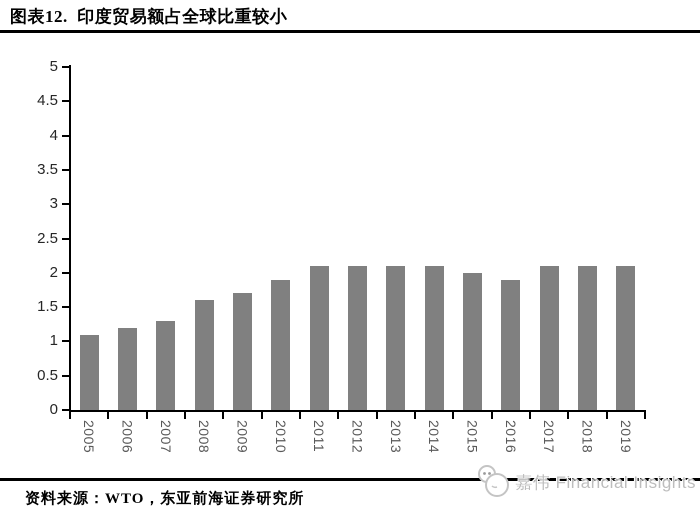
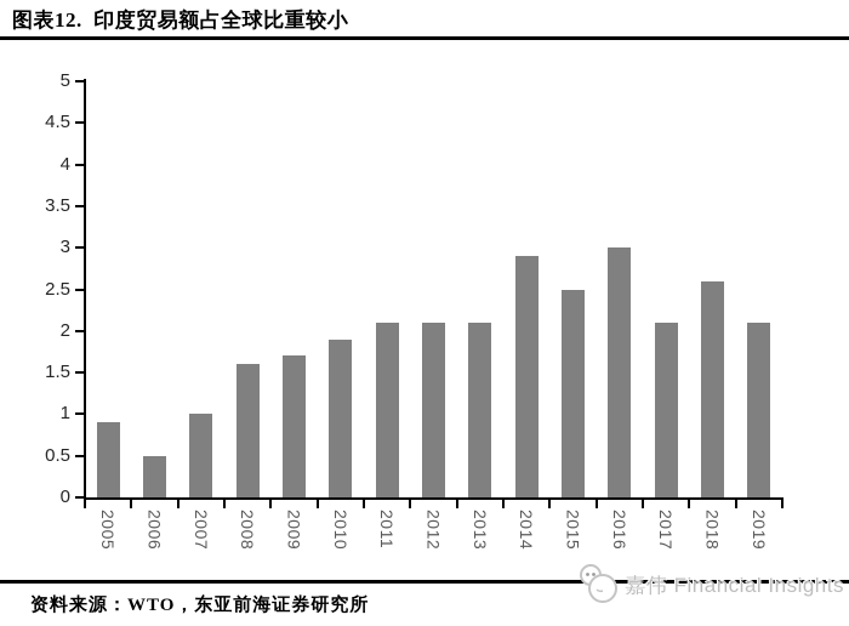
2005: 1.1 -> 0.9
2006: 1.2 -> 0.5
2007: 1.3 -> 1.0
2014: 2.1 -> 2.9
2015: 2.0 -> 2.5
2016: 1.9 -> 3.0
2018: 2.1 -> 2.6
